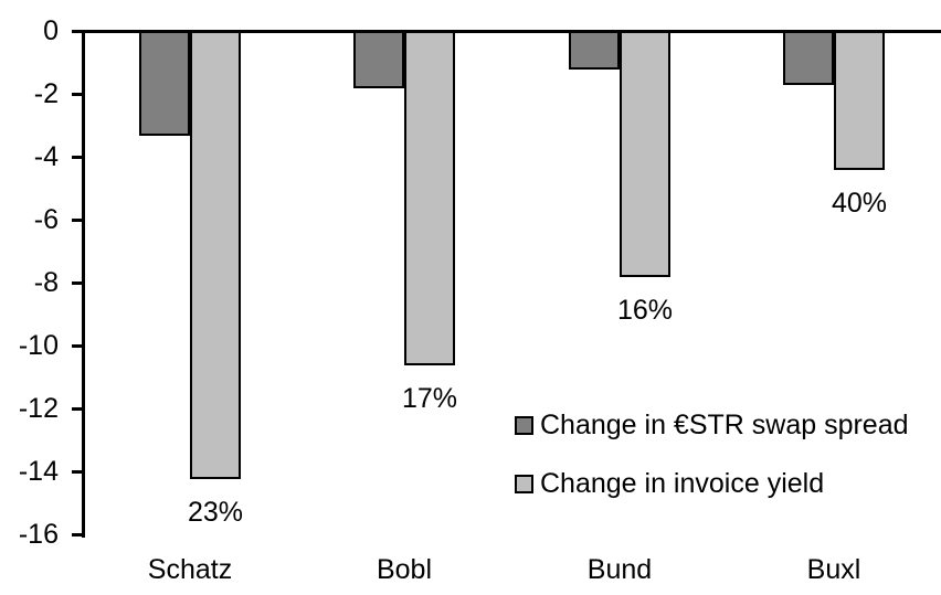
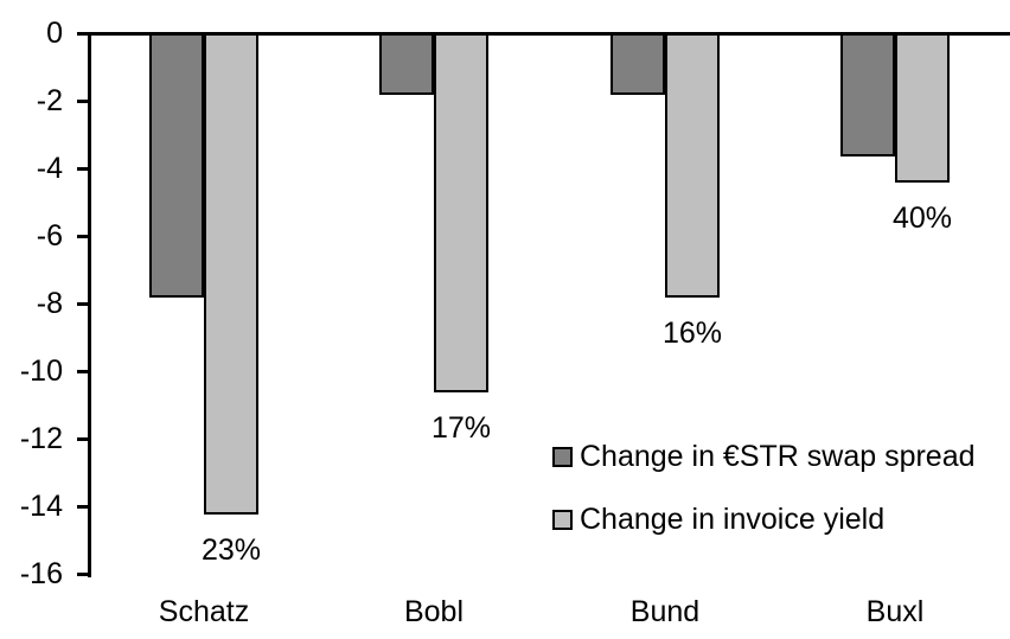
Change in €STR swap spread/Schatz: -3.3 -> -7.8
Change in €STR swap spread/Bund: -1.2 -> -1.8
Change in €STR swap spread/Buxl: -1.7 -> -3.6
